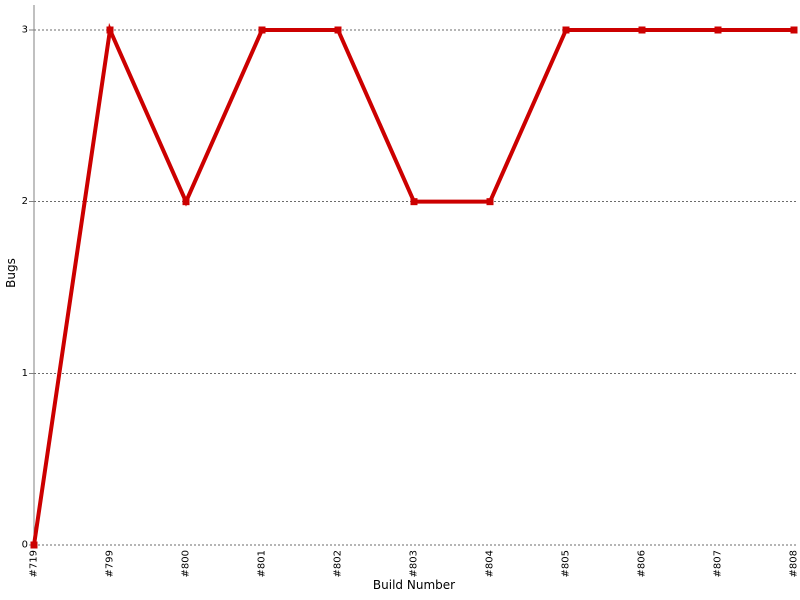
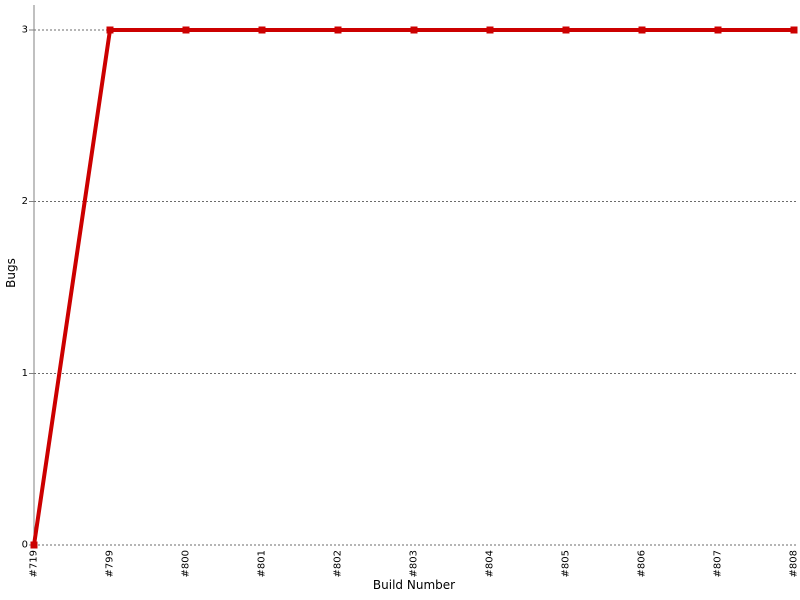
#800: 2 -> 3
#803: 2 -> 3
#804: 2 -> 3
